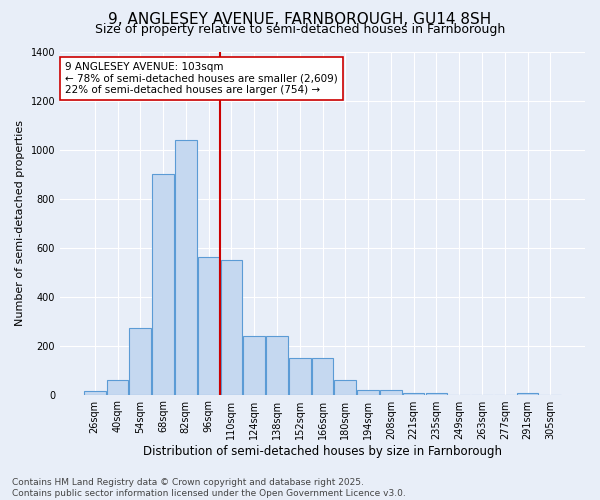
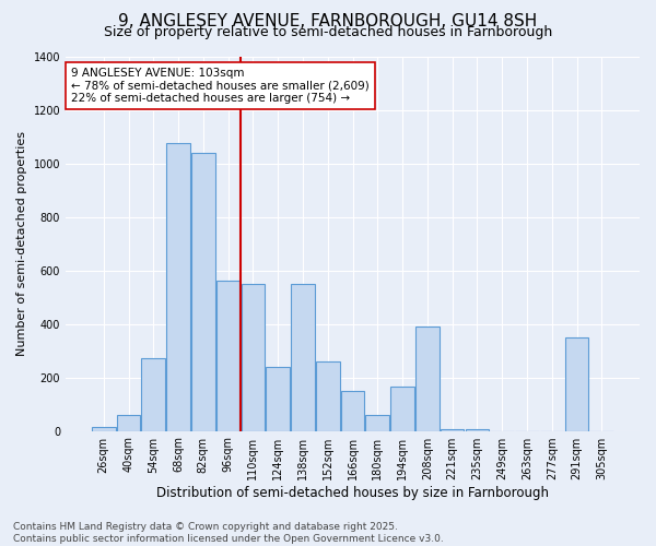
68sqm: 900 -> 1075
138sqm: 240 -> 550
152sqm: 150 -> 260
194sqm: 20 -> 165
208sqm: 20 -> 390
291sqm: 5 -> 350
